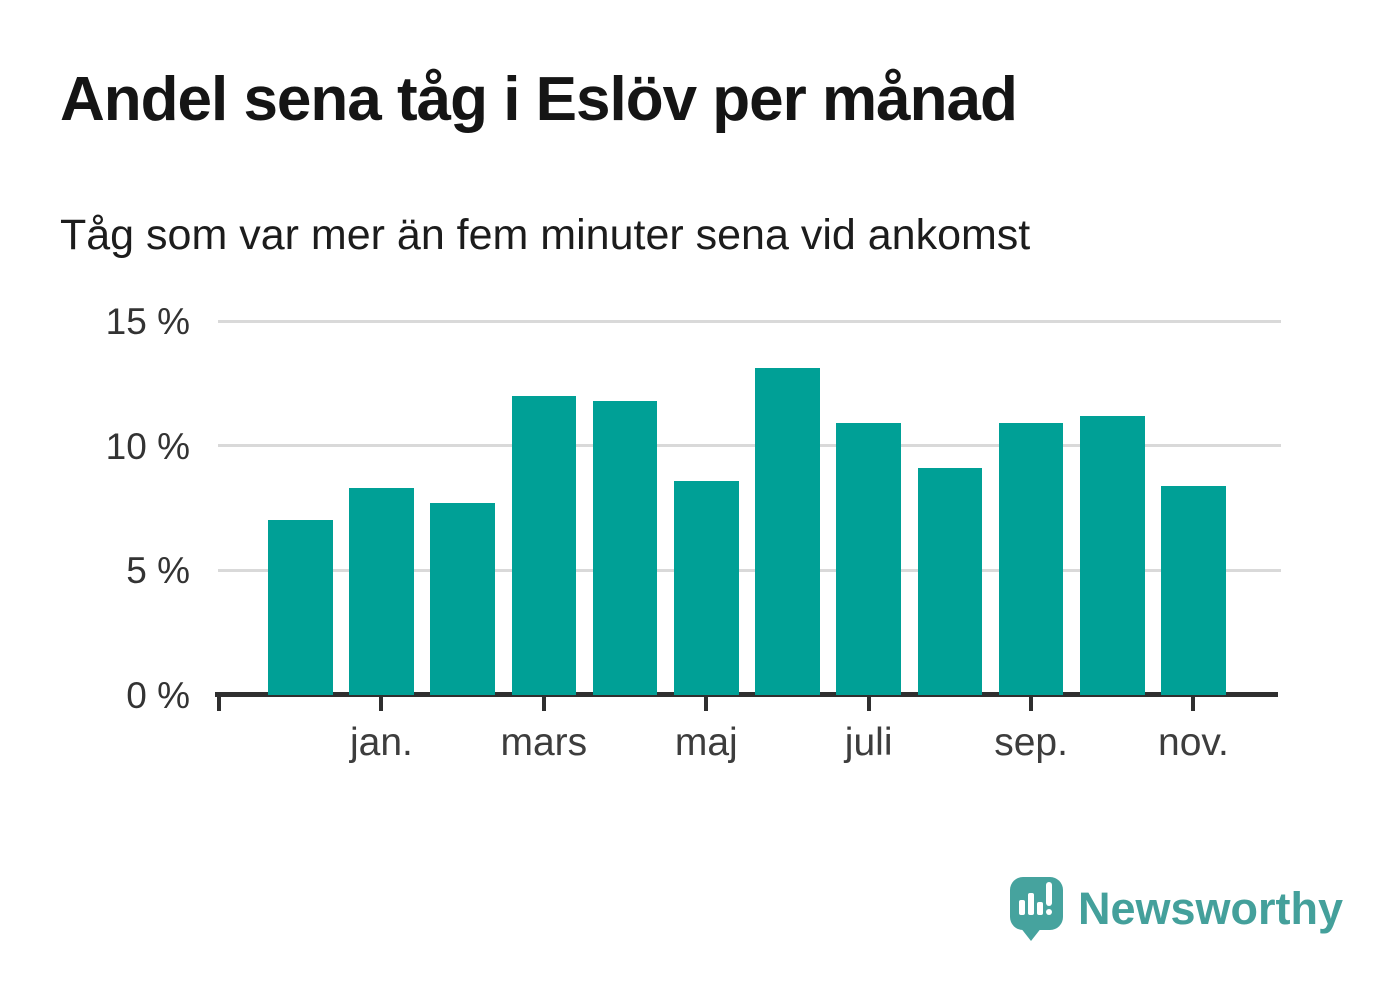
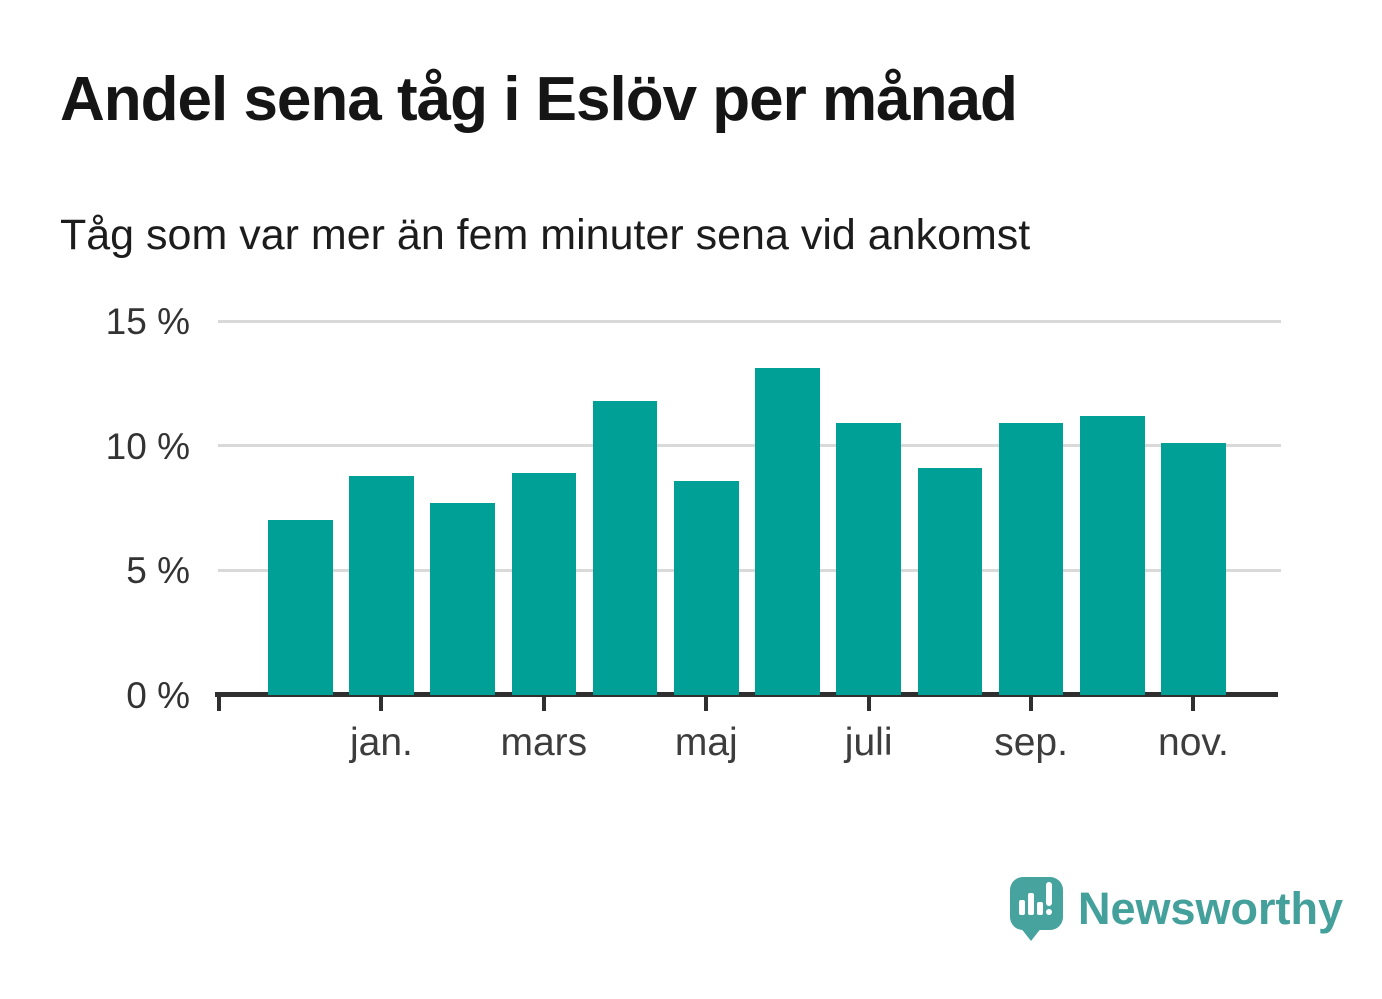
jan.: 8.3% -> 8.8%
mars: 12.0% -> 8.9%
nov.: 8.4% -> 10.1%
